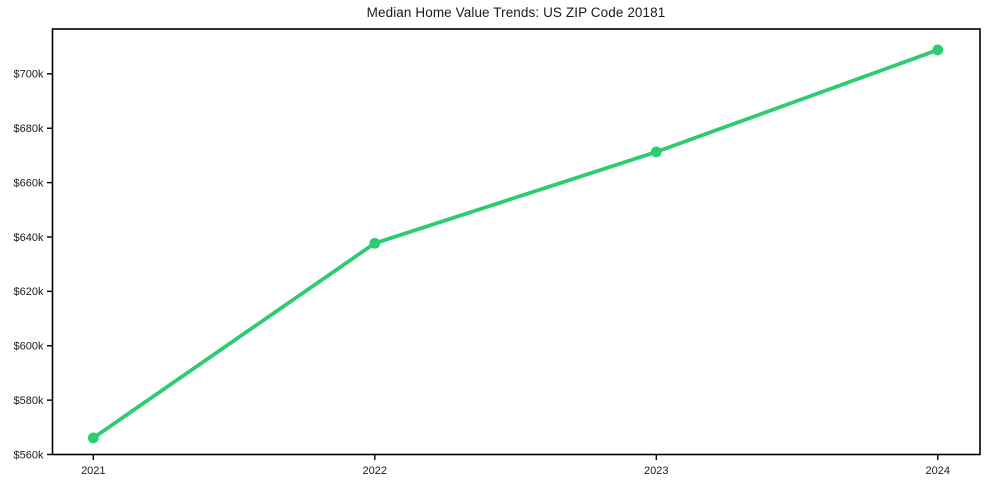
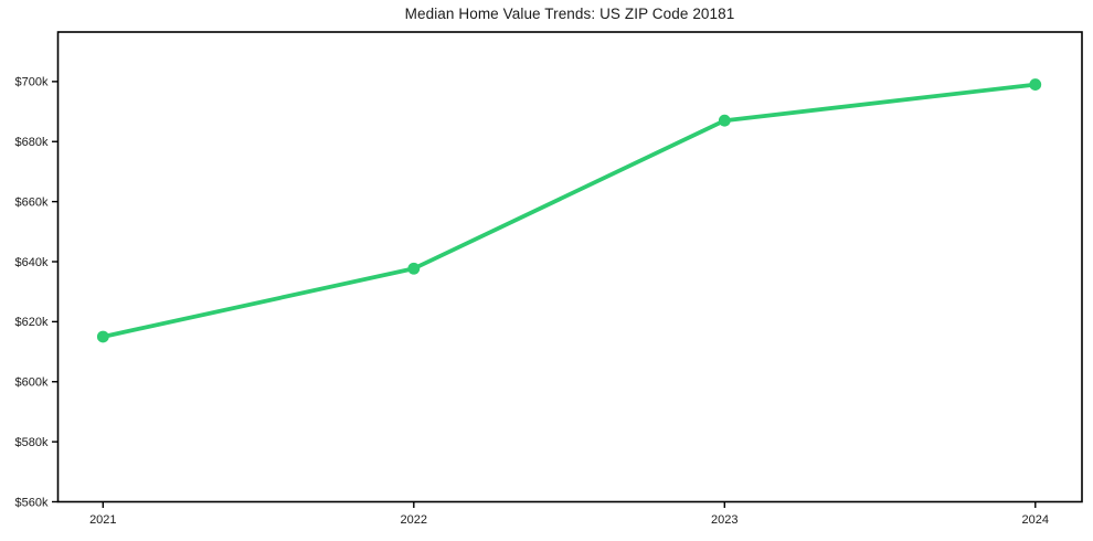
2021: $566k -> $615k
2023: $671k -> $687k
2024: $709k -> $699k
